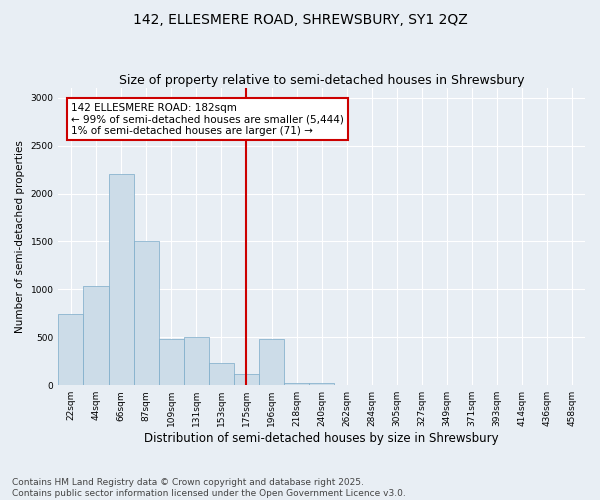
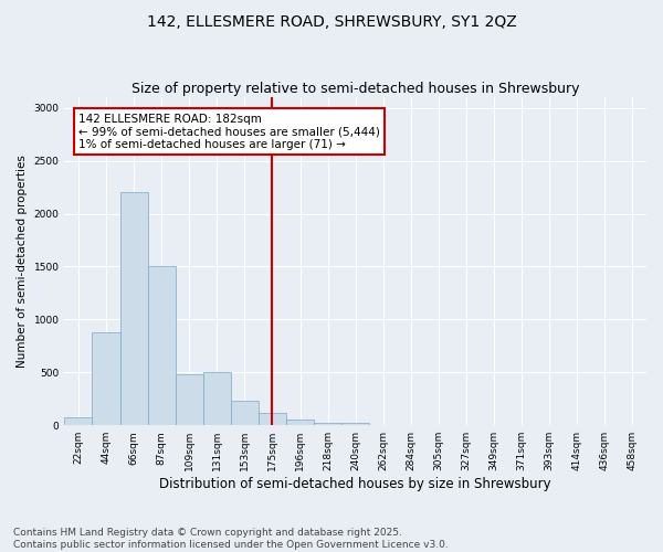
22sqm: 740 -> 80
44sqm: 1040 -> 880
196sqm: 480 -> 60
